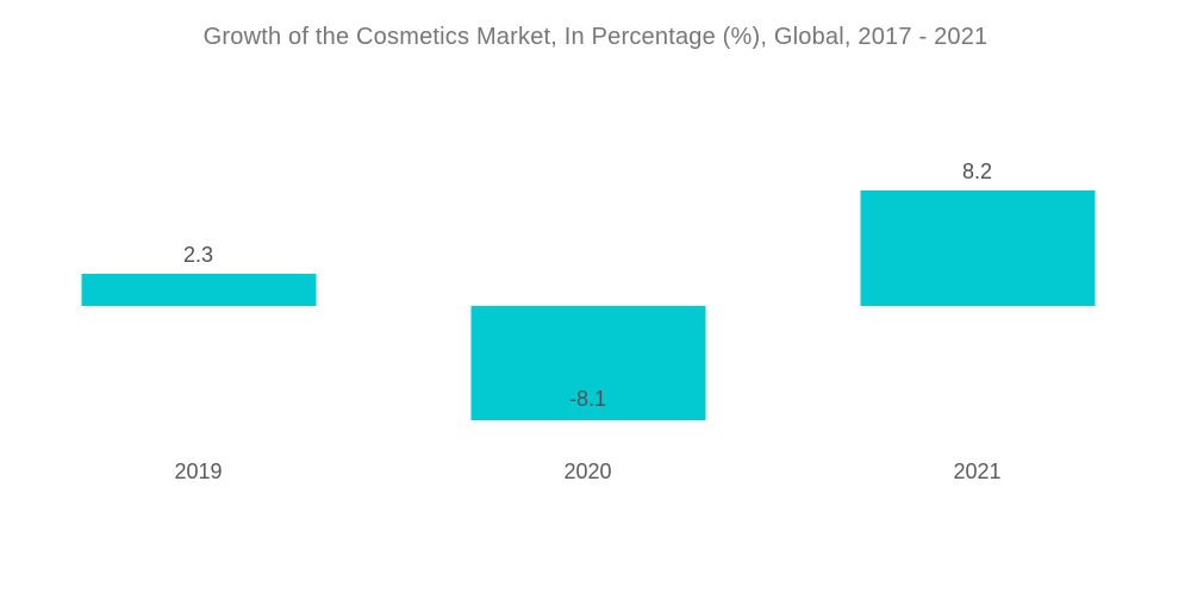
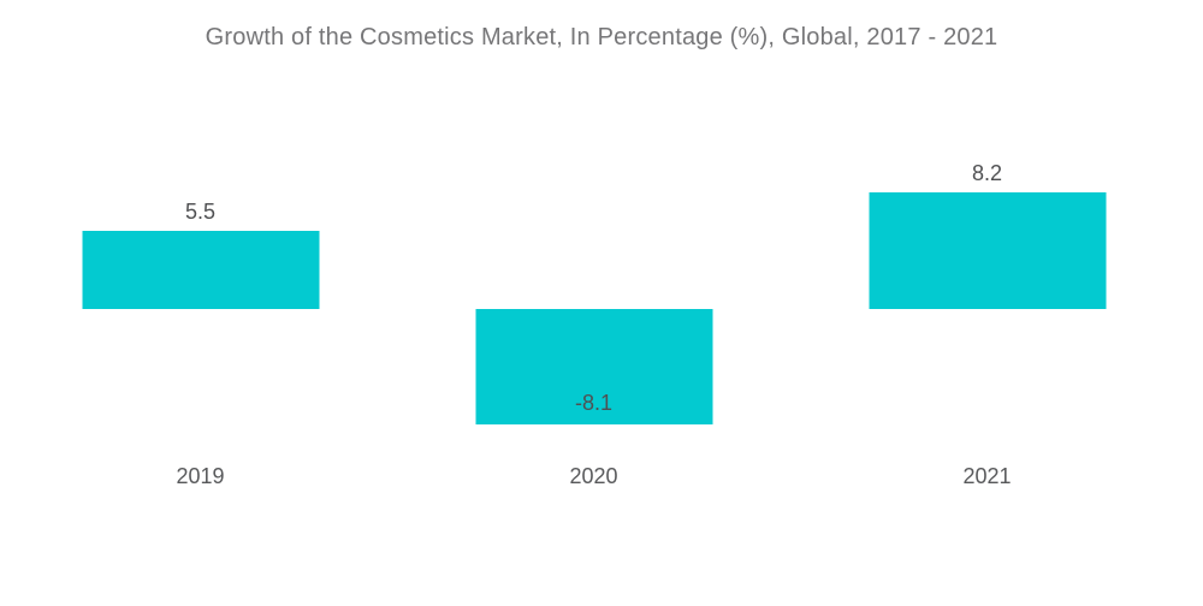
2019: 2.3 -> 5.5
